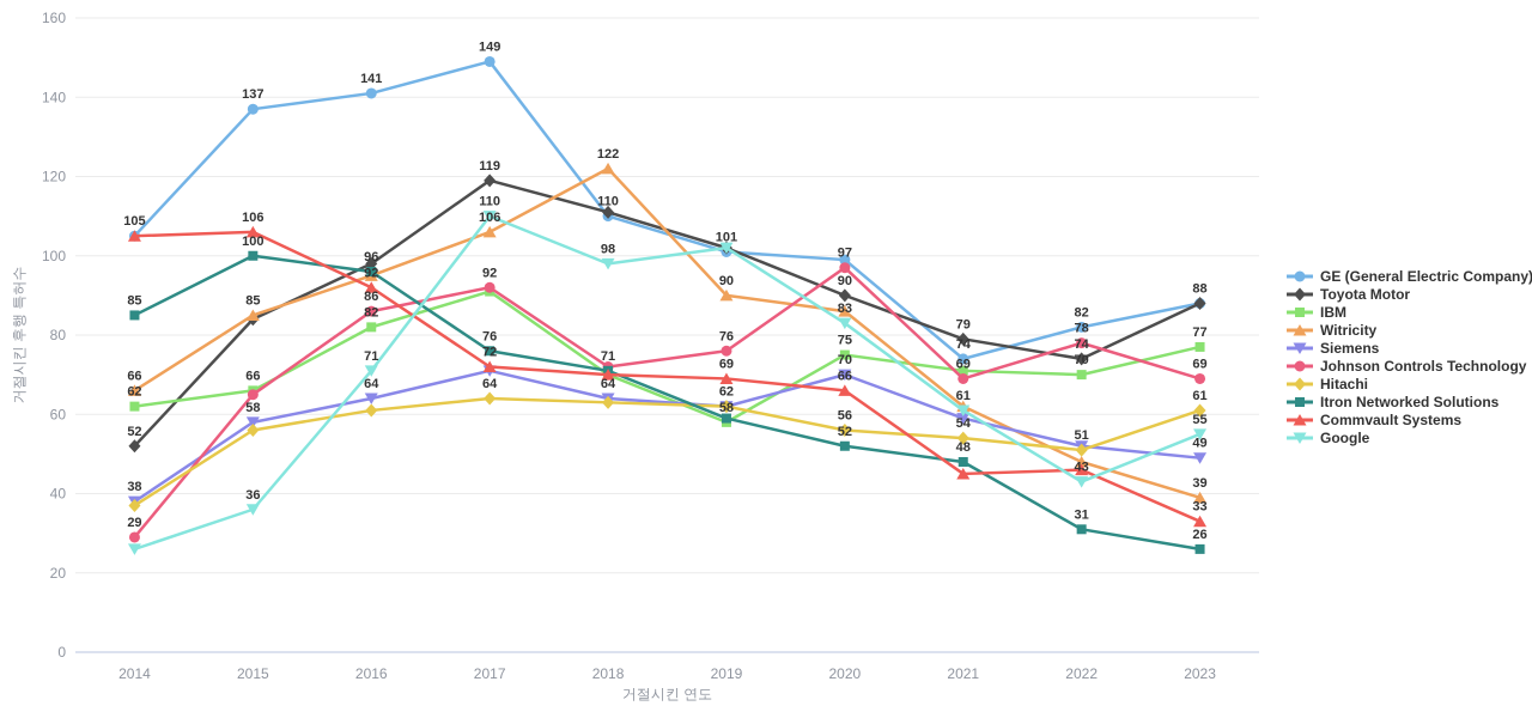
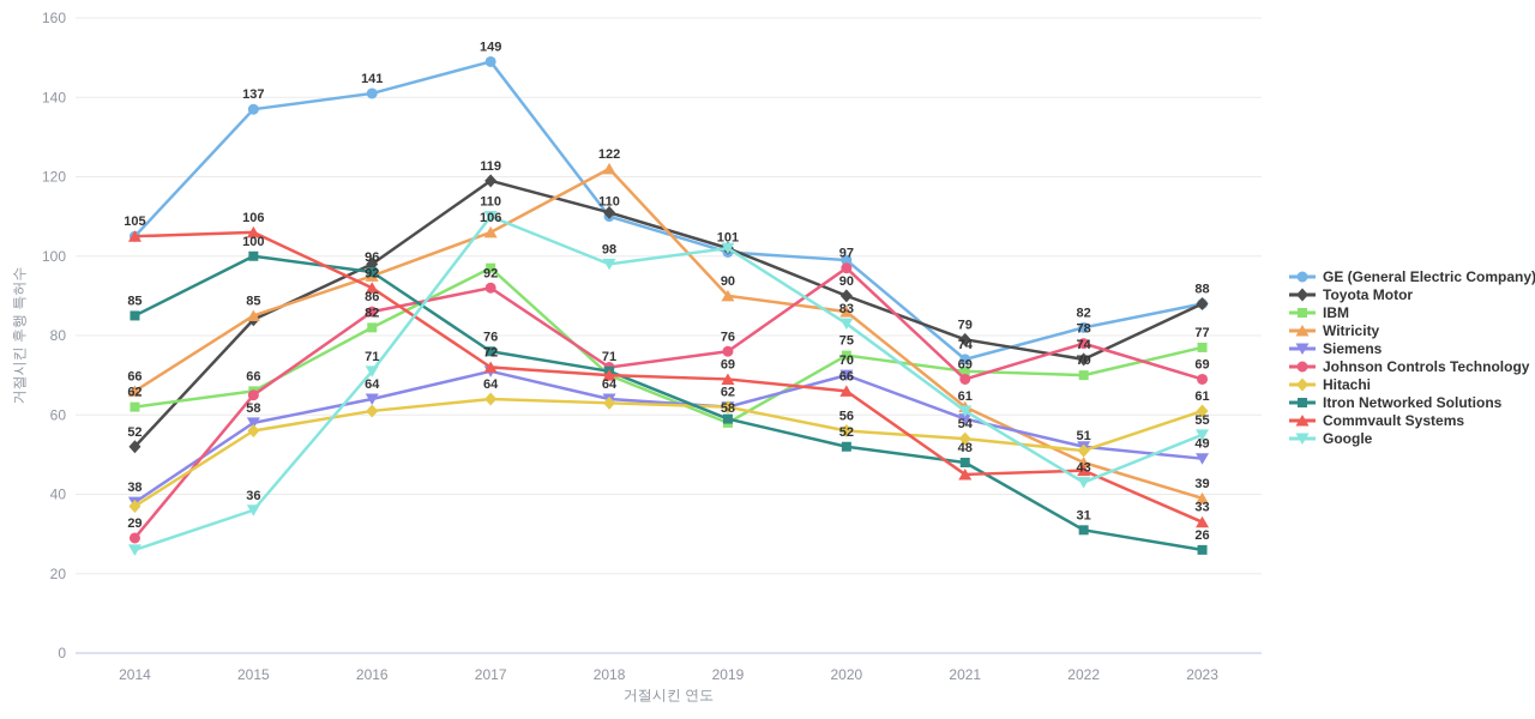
IBM/2017: 91 -> 97
